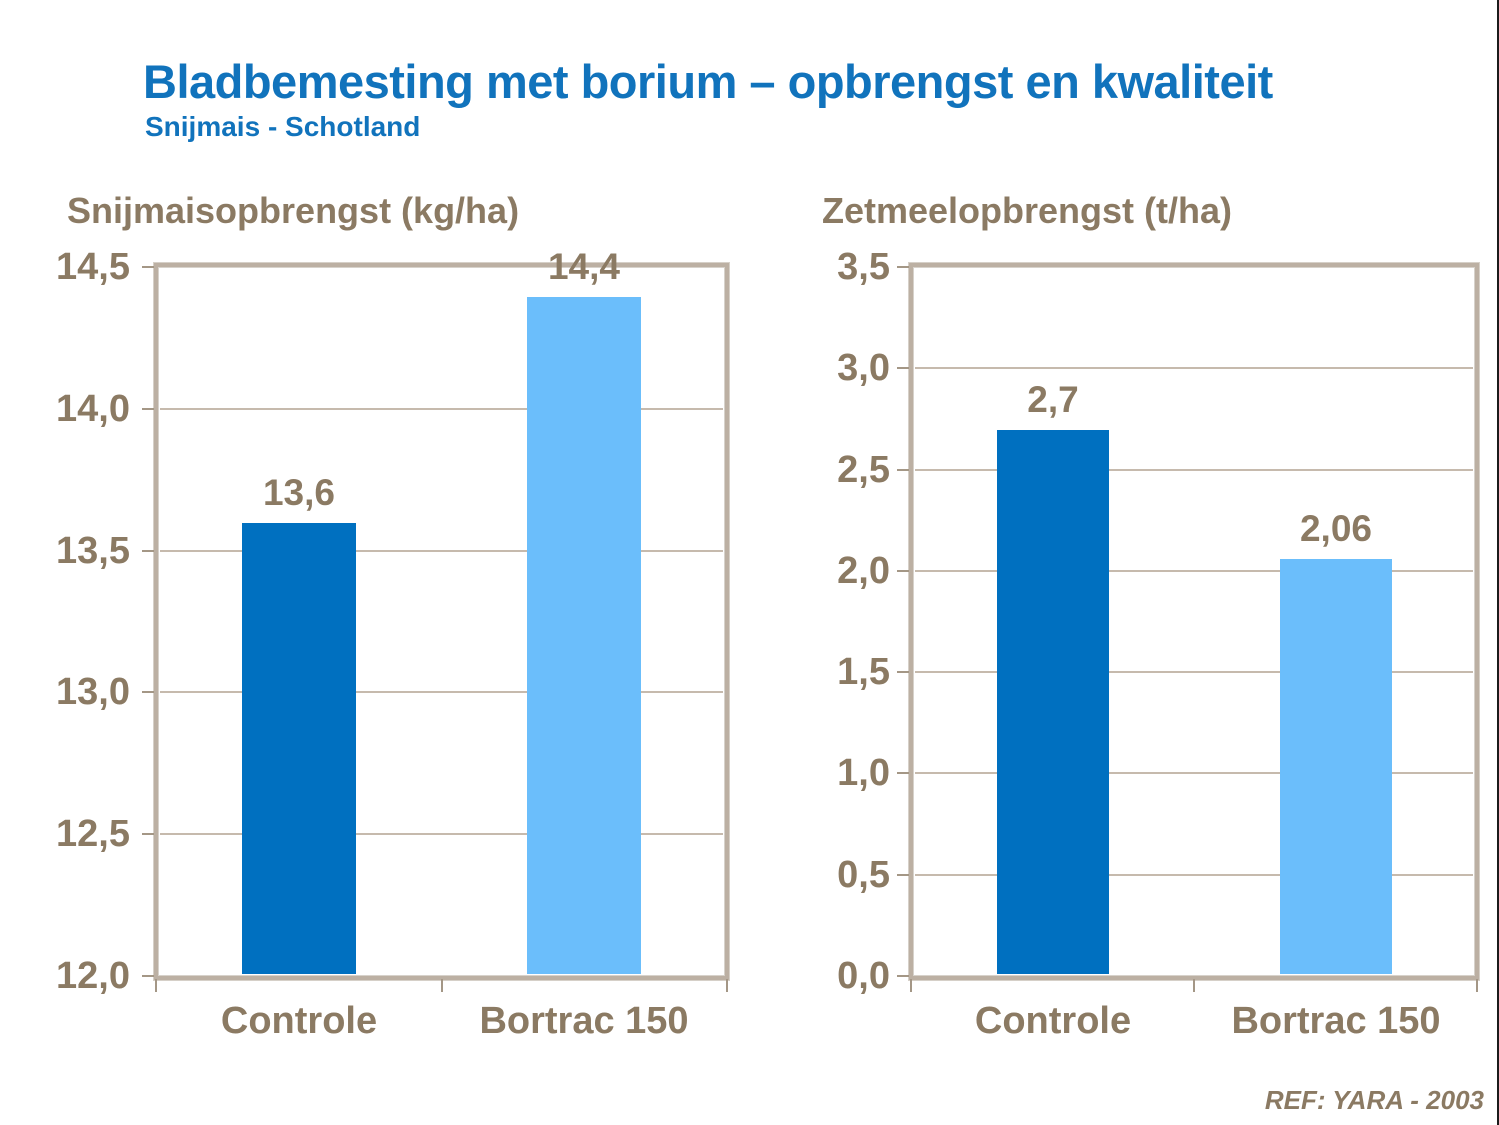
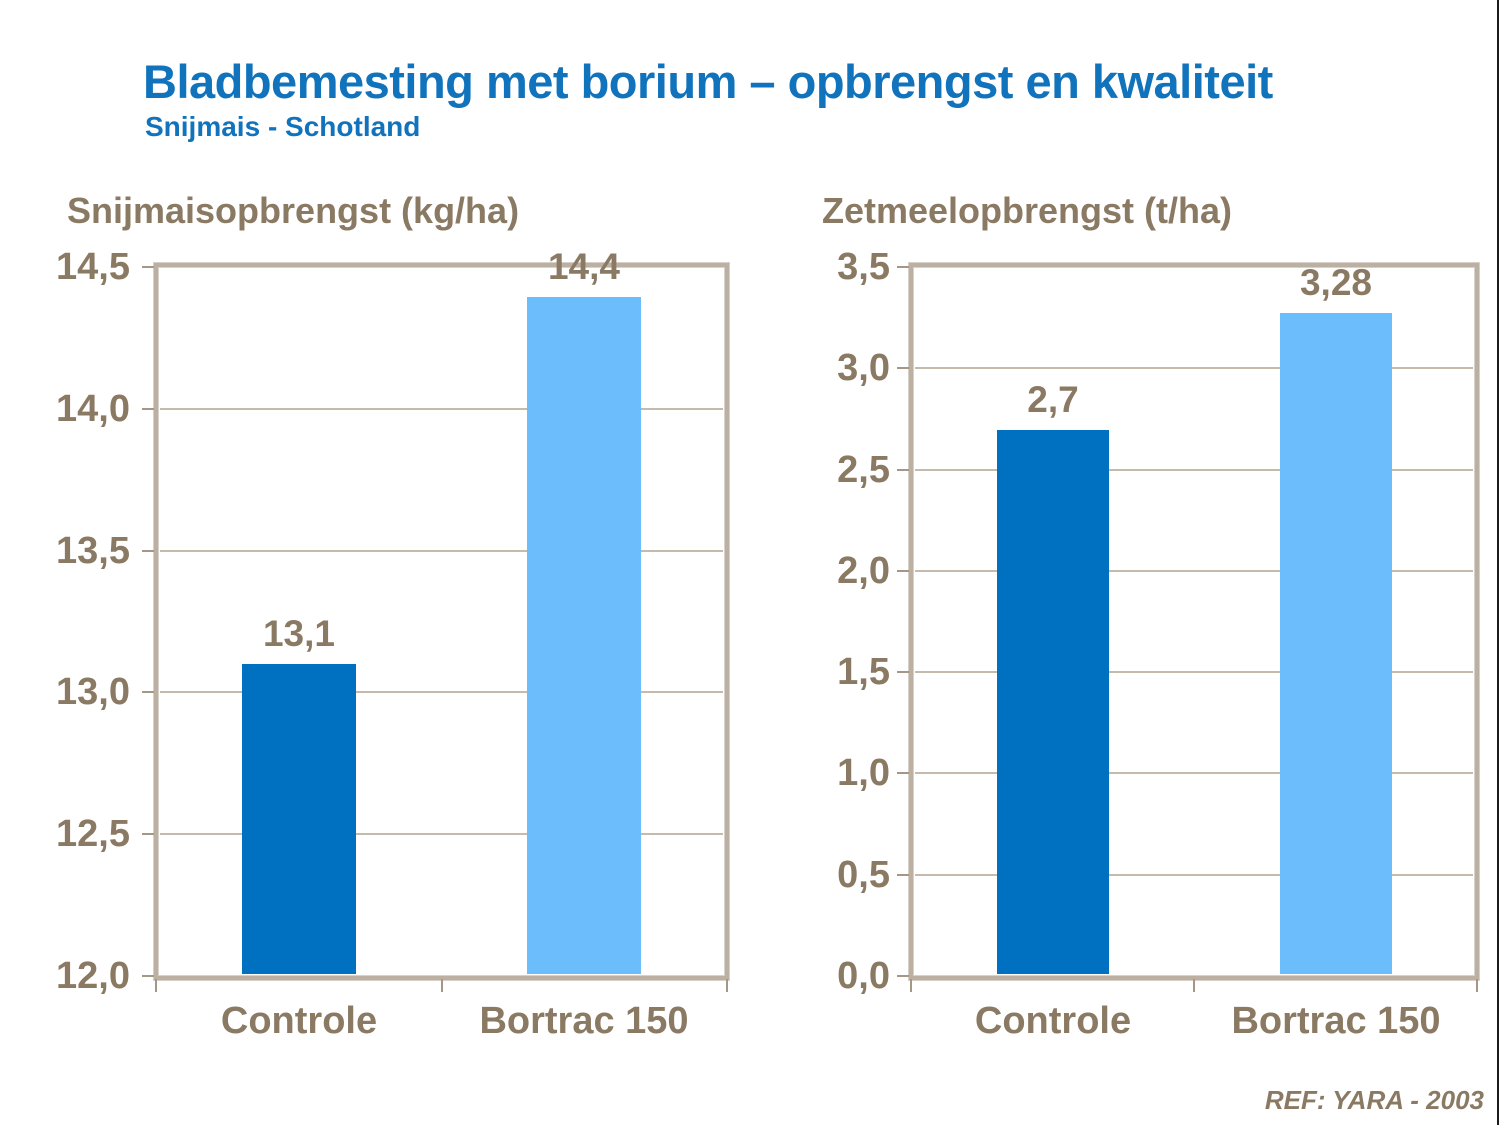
Snijmaisopbrengst (kg/ha)/Controle: 13,6 -> 13,1
Zetmeelopbrengst (t/ha)/Bortrac 150: 2,06 -> 3,28
